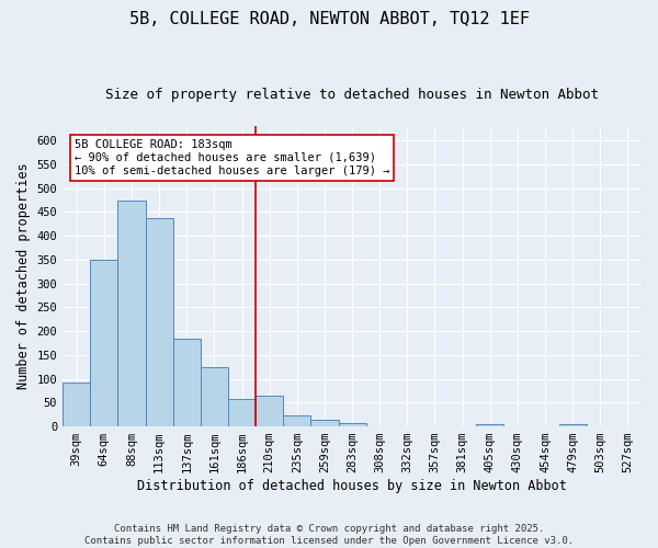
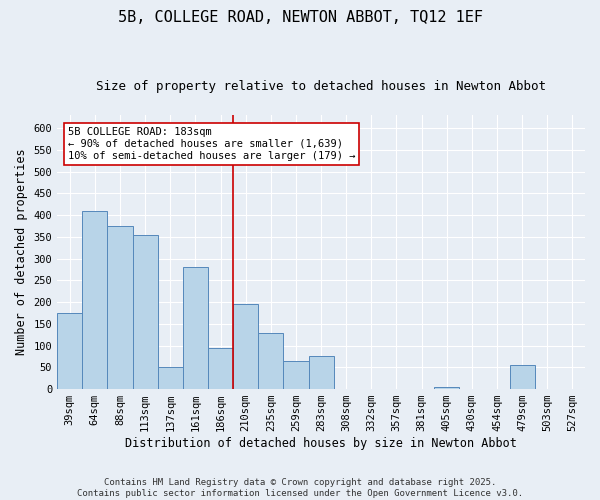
39sqm: 93 -> 175
64sqm: 350 -> 410
88sqm: 473 -> 375
113sqm: 438 -> 355
137sqm: 183 -> 50
161sqm: 125 -> 280
186sqm: 57 -> 95
210sqm: 65 -> 195
235sqm: 23 -> 130
259sqm: 13 -> 65
283sqm: 7 -> 75
479sqm: 4 -> 55
